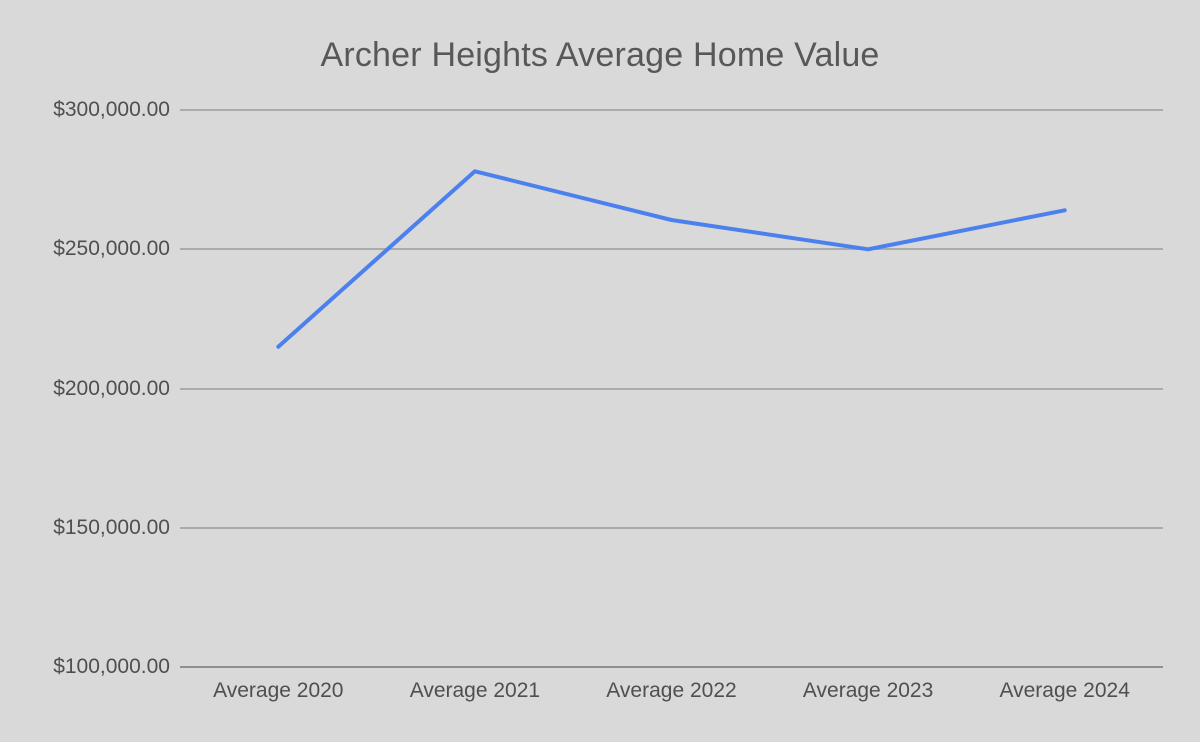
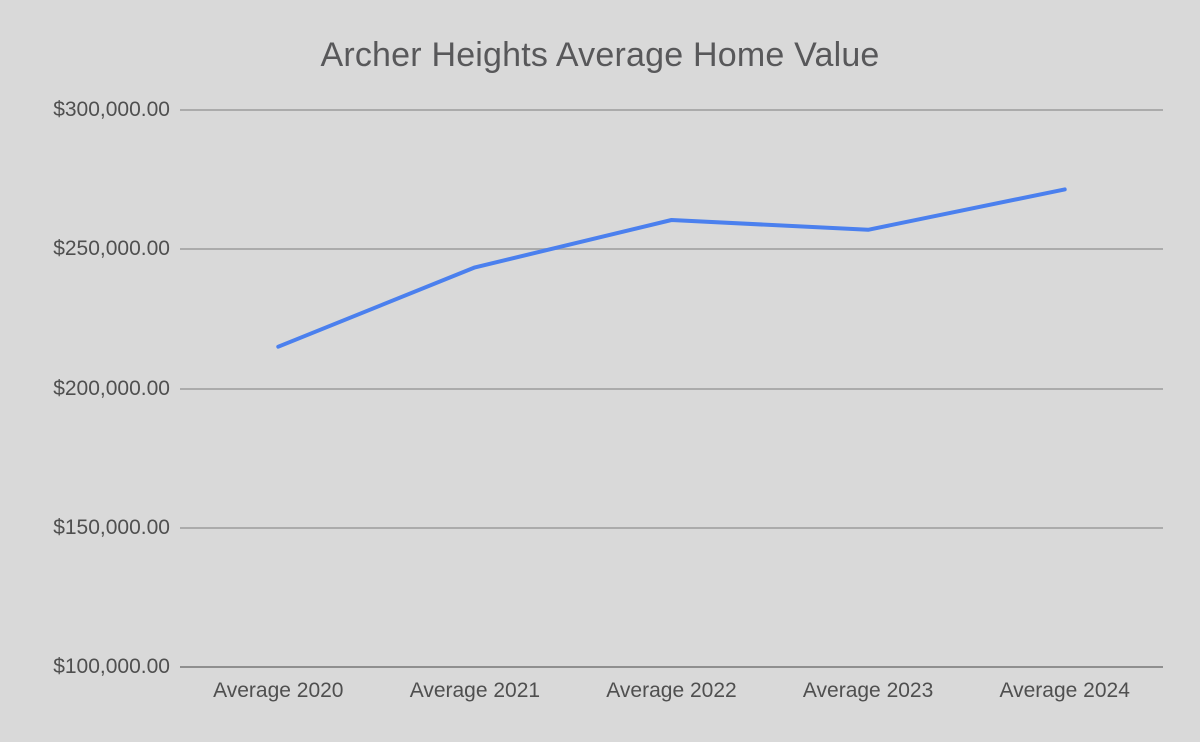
Average 2021: $278000 -> $244000
Average 2023: $250000 -> $257000
Average 2024: $264000 -> $272000
